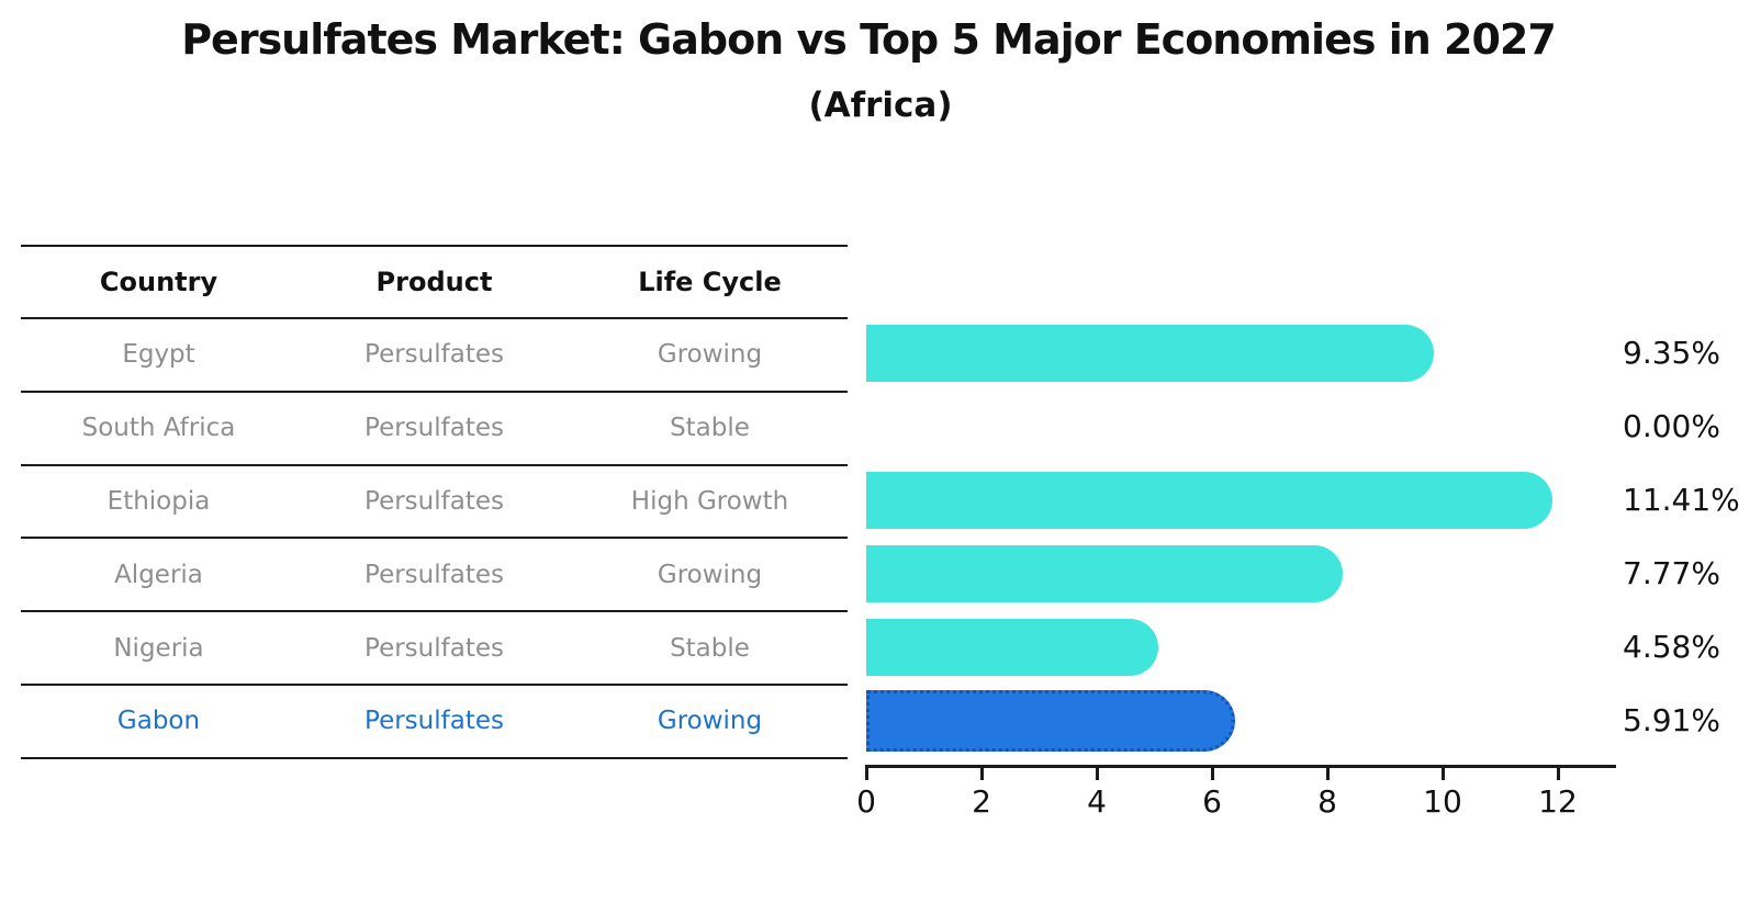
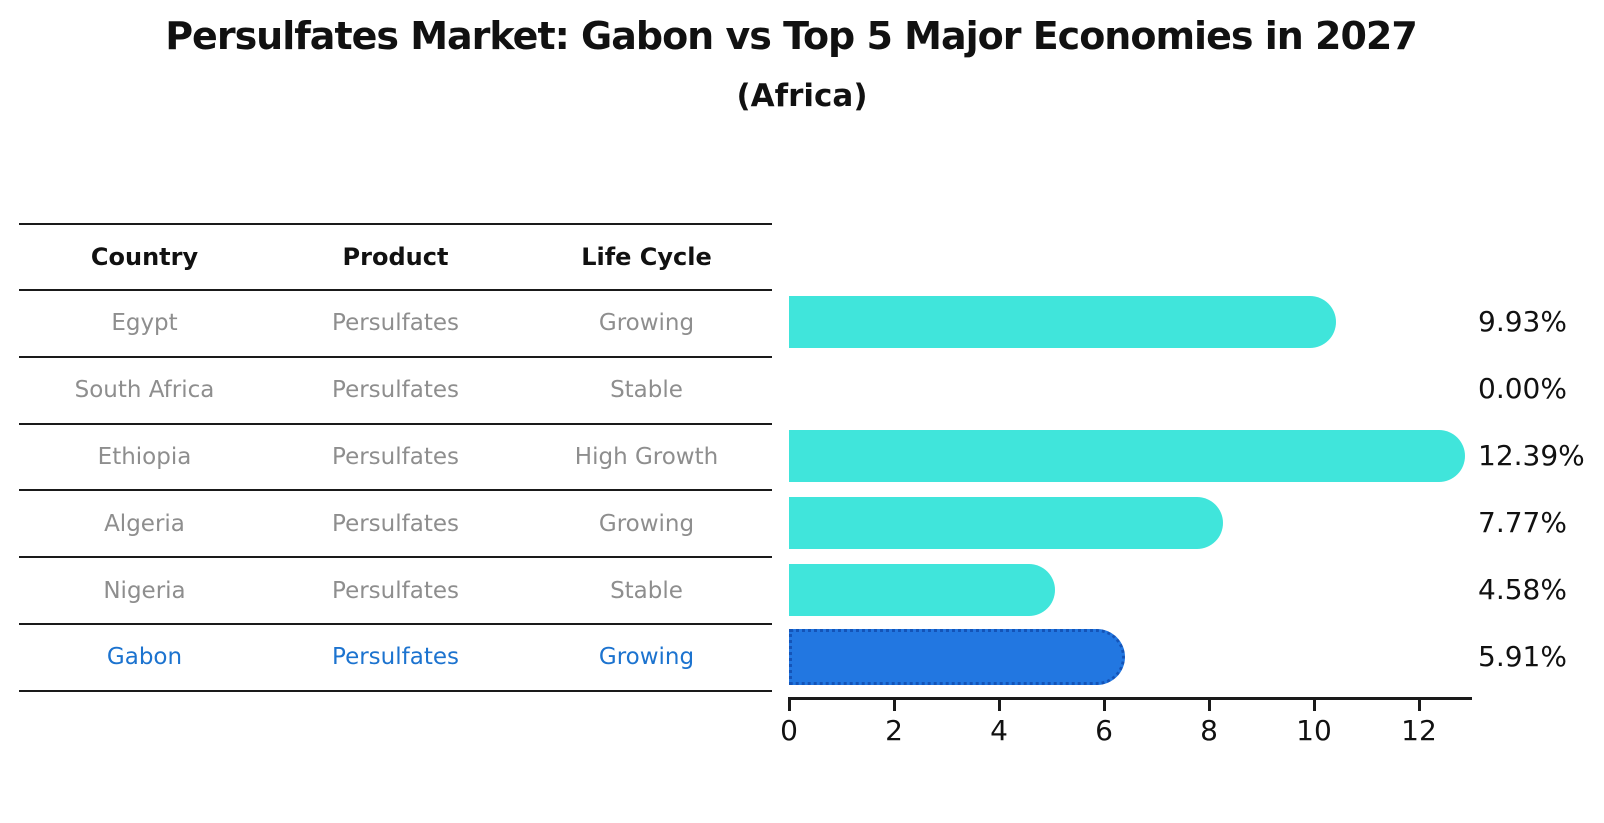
Egypt: 9.35% -> 9.93%
Ethiopia: 11.41% -> 12.39%
